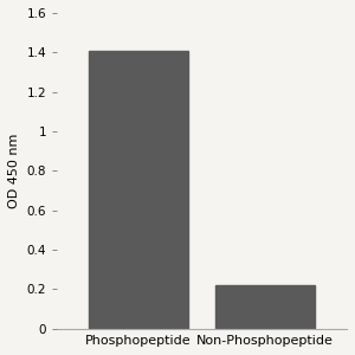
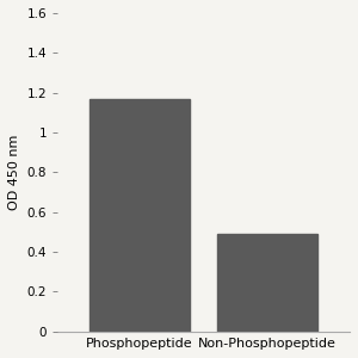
Phosphopeptide: 1.41 -> 1.17
Non-Phosphopeptide: 0.22 -> 0.49
